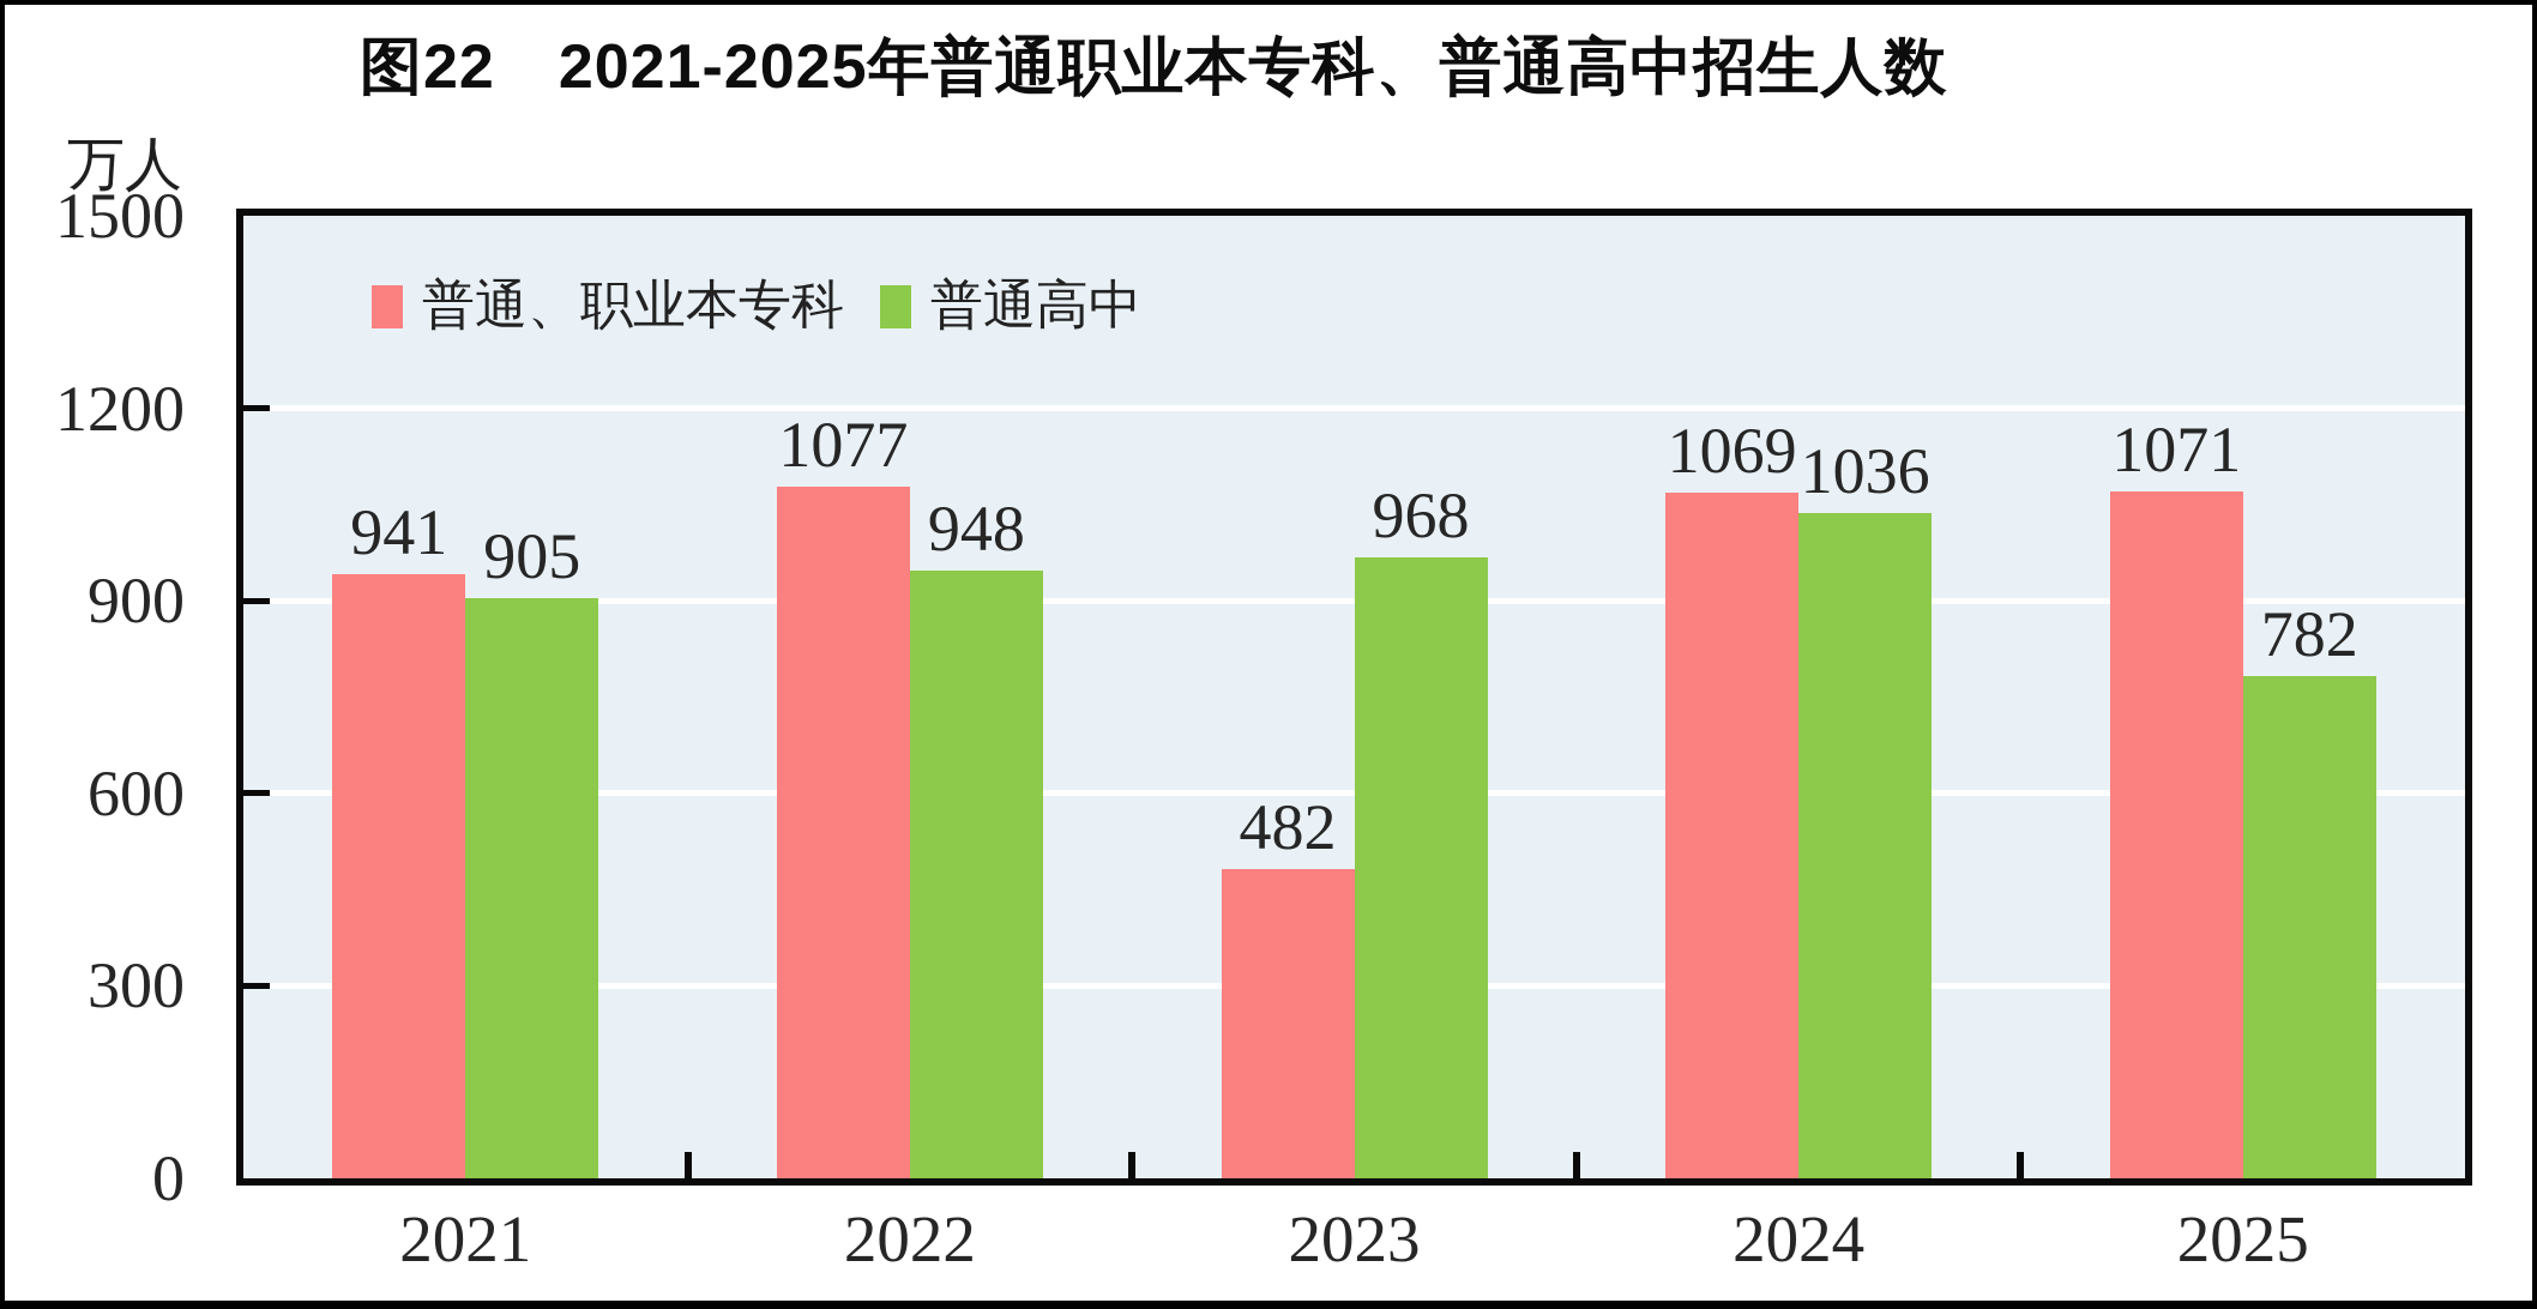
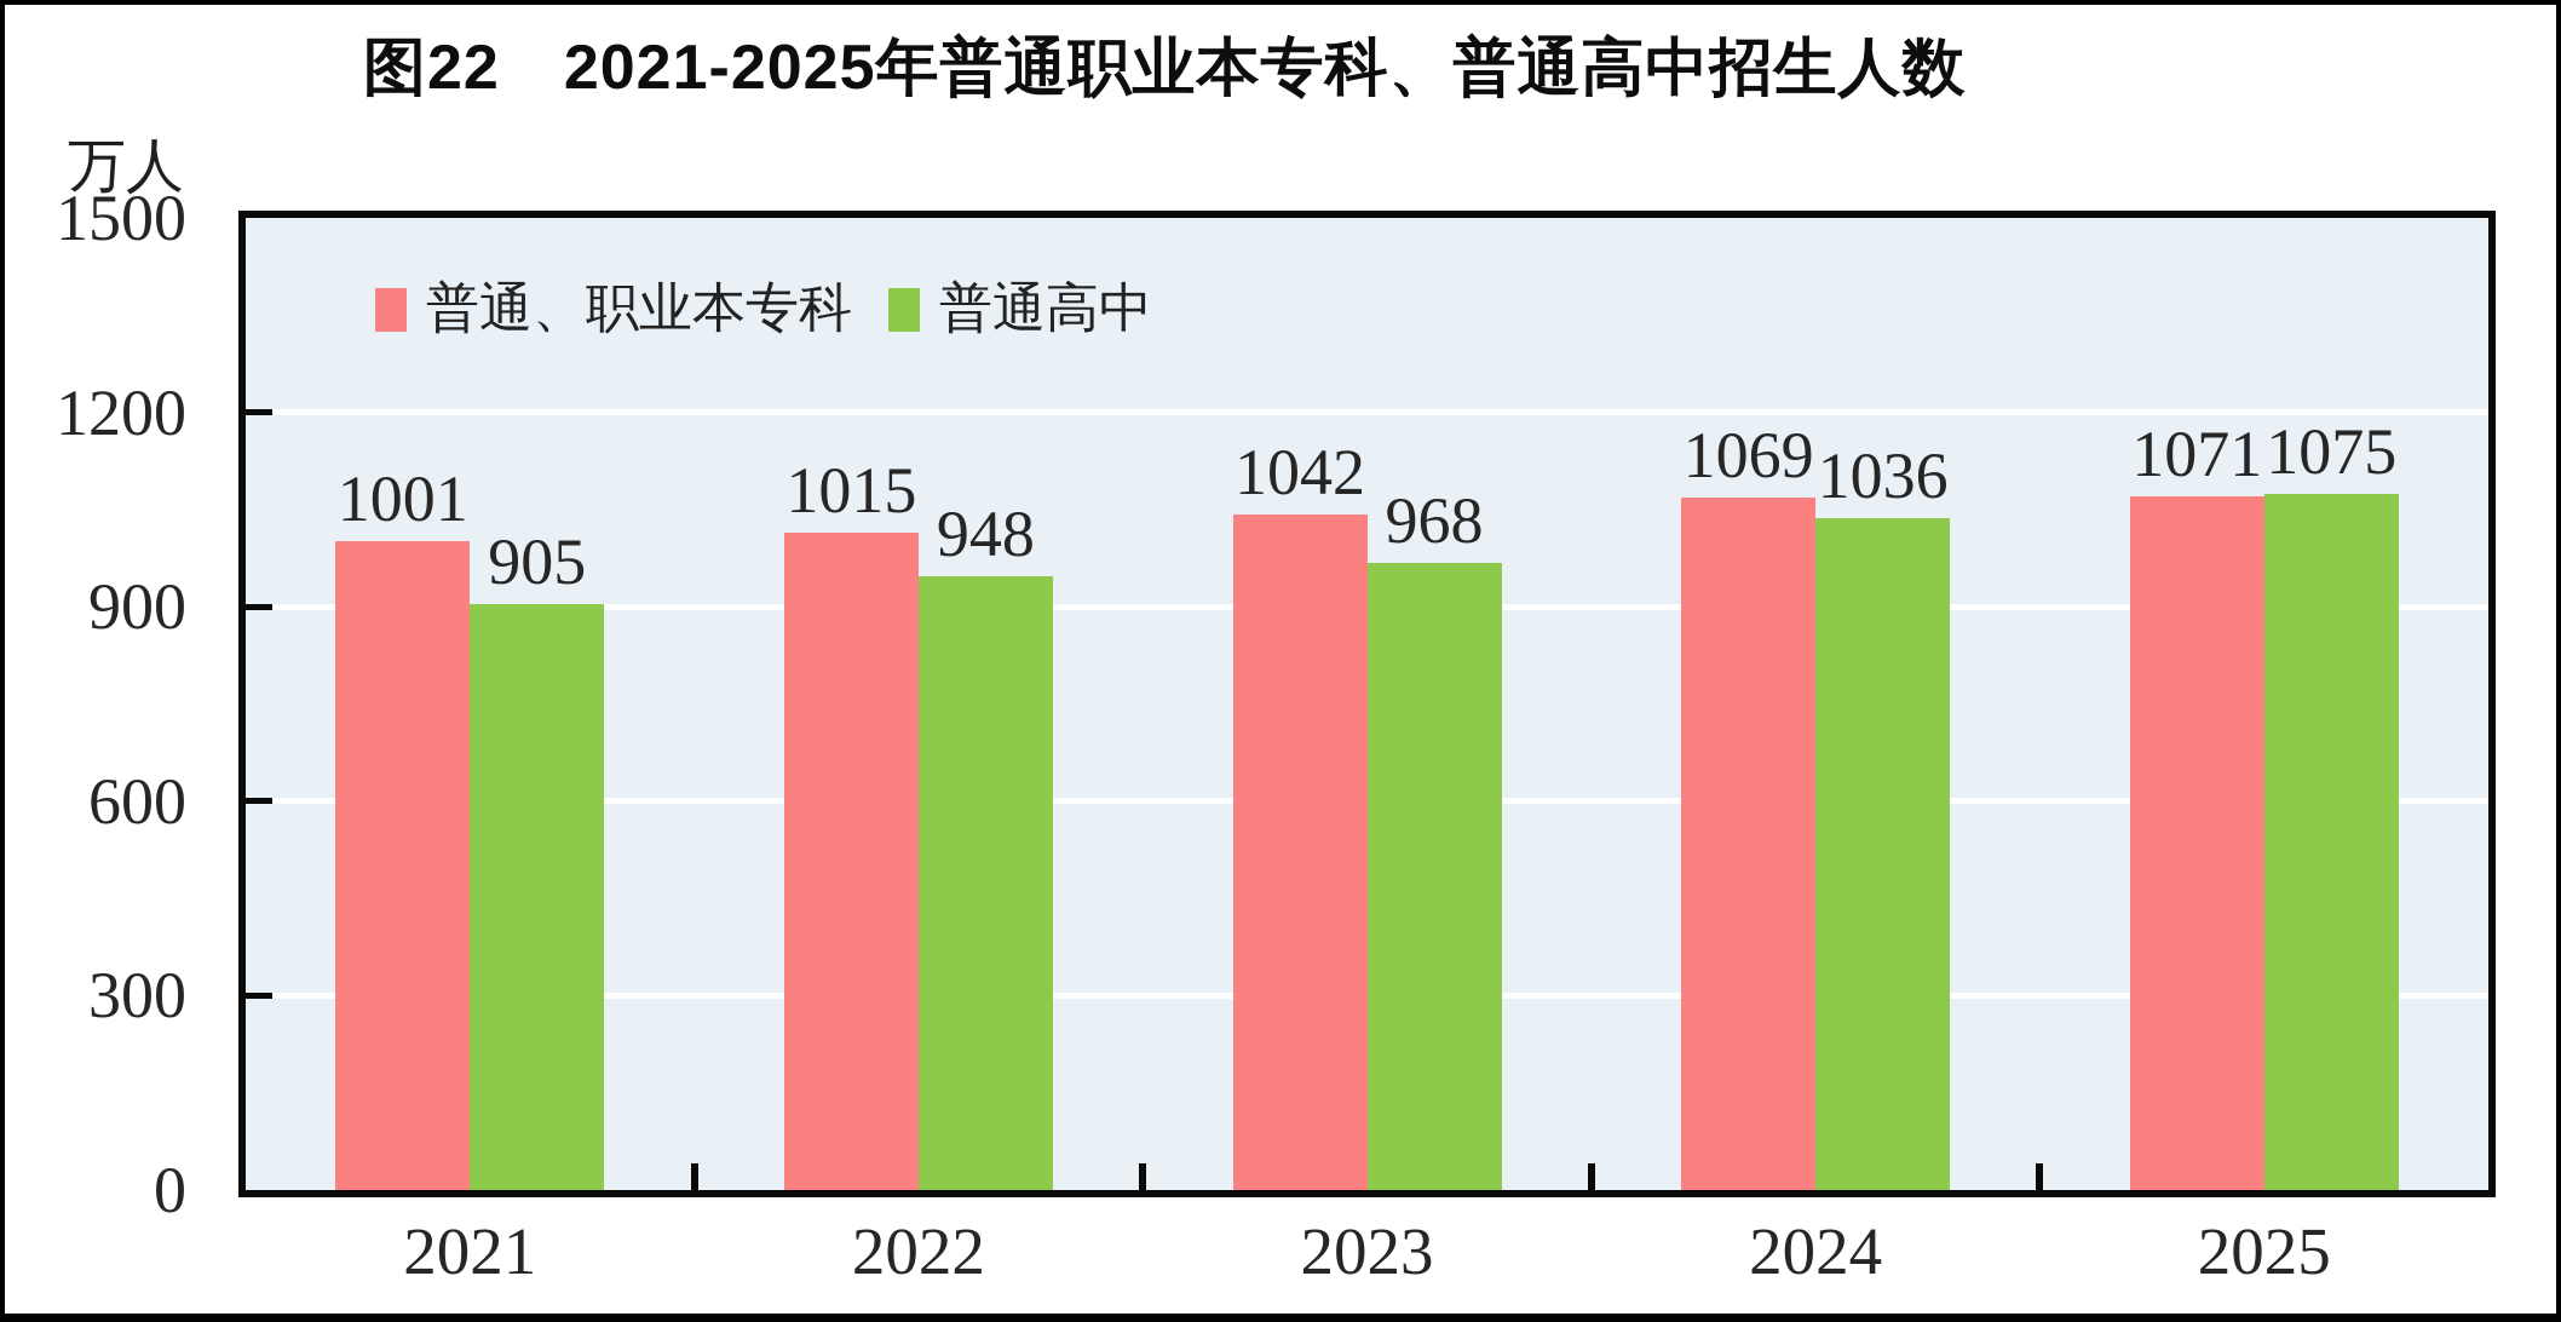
普通、职业本专科/2021: 941 -> 1001
普通、职业本专科/2022: 1077 -> 1015
普通、职业本专科/2023: 482 -> 1042
普通高中/2025: 782 -> 1075
